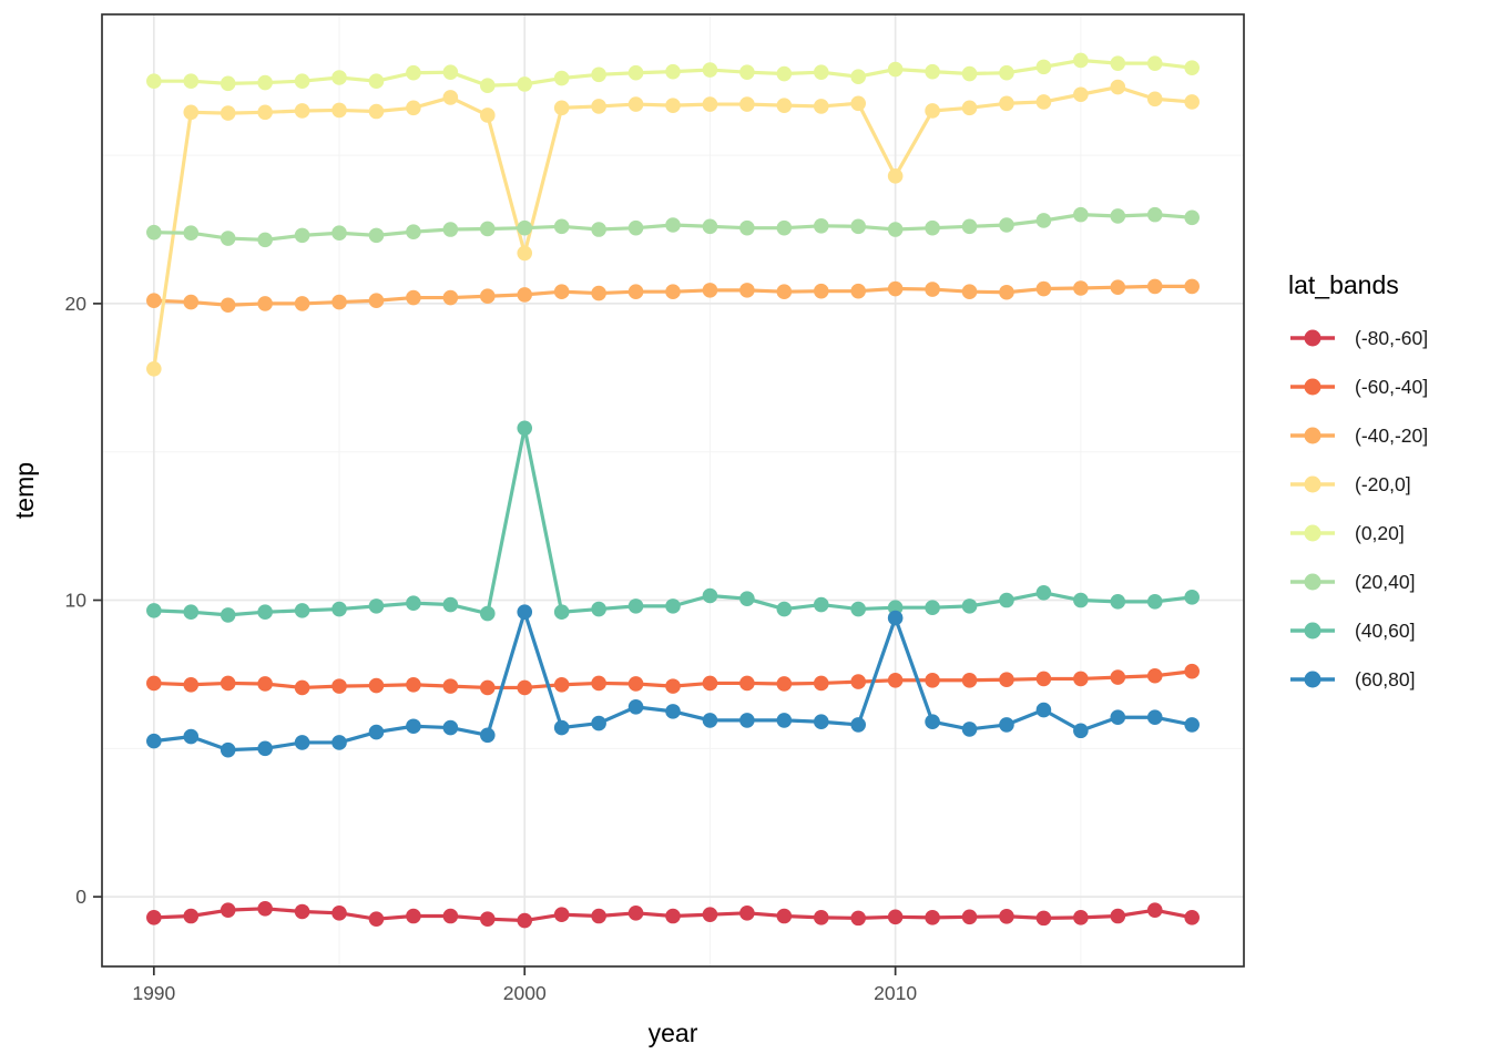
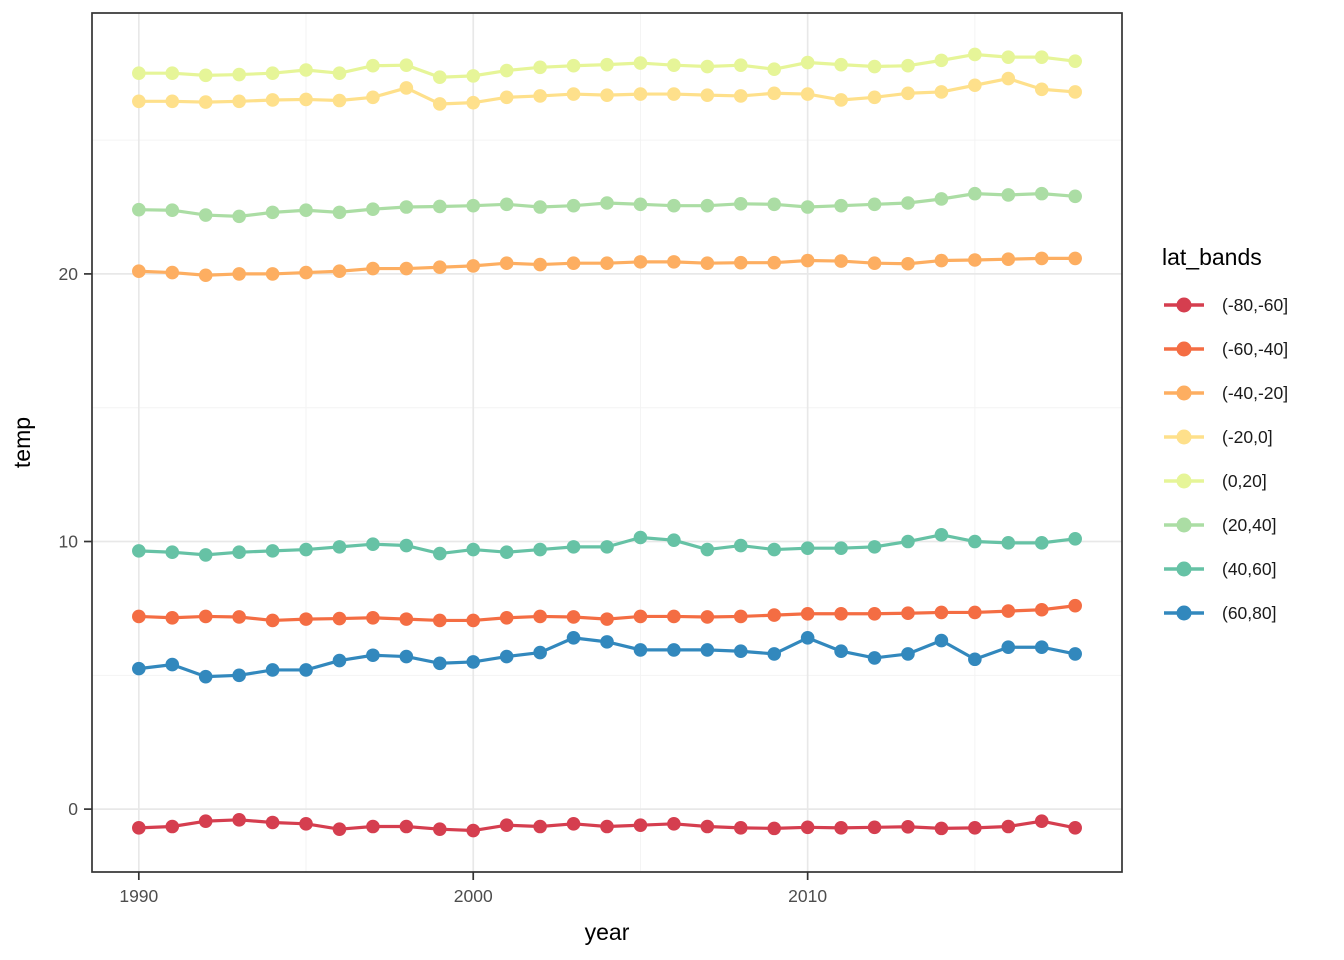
(-20,0]/1990: 17.8 -> 26.4
(-20,0]/2000: 21.7 -> 26.4
(40,60]/2000: 15.8 -> 9.7
(60,80]/2000: 9.6 -> 5.5
(-20,0]/2010: 24.3 -> 26.7
(60,80]/2010: 9.4 -> 6.4
